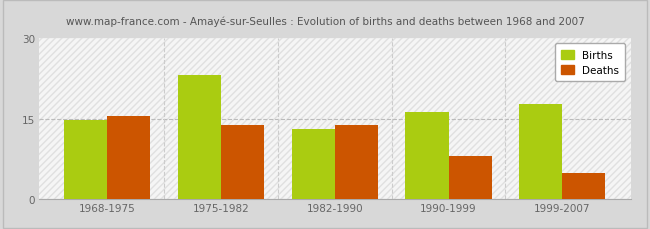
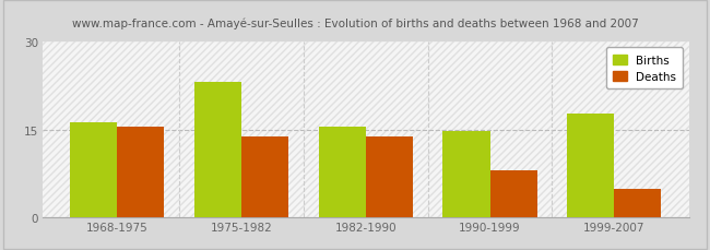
Births/1968-1975: 14.8 -> 16.2
Births/1982-1990: 13.0 -> 15.5
Births/1990-1999: 16.2 -> 14.8
